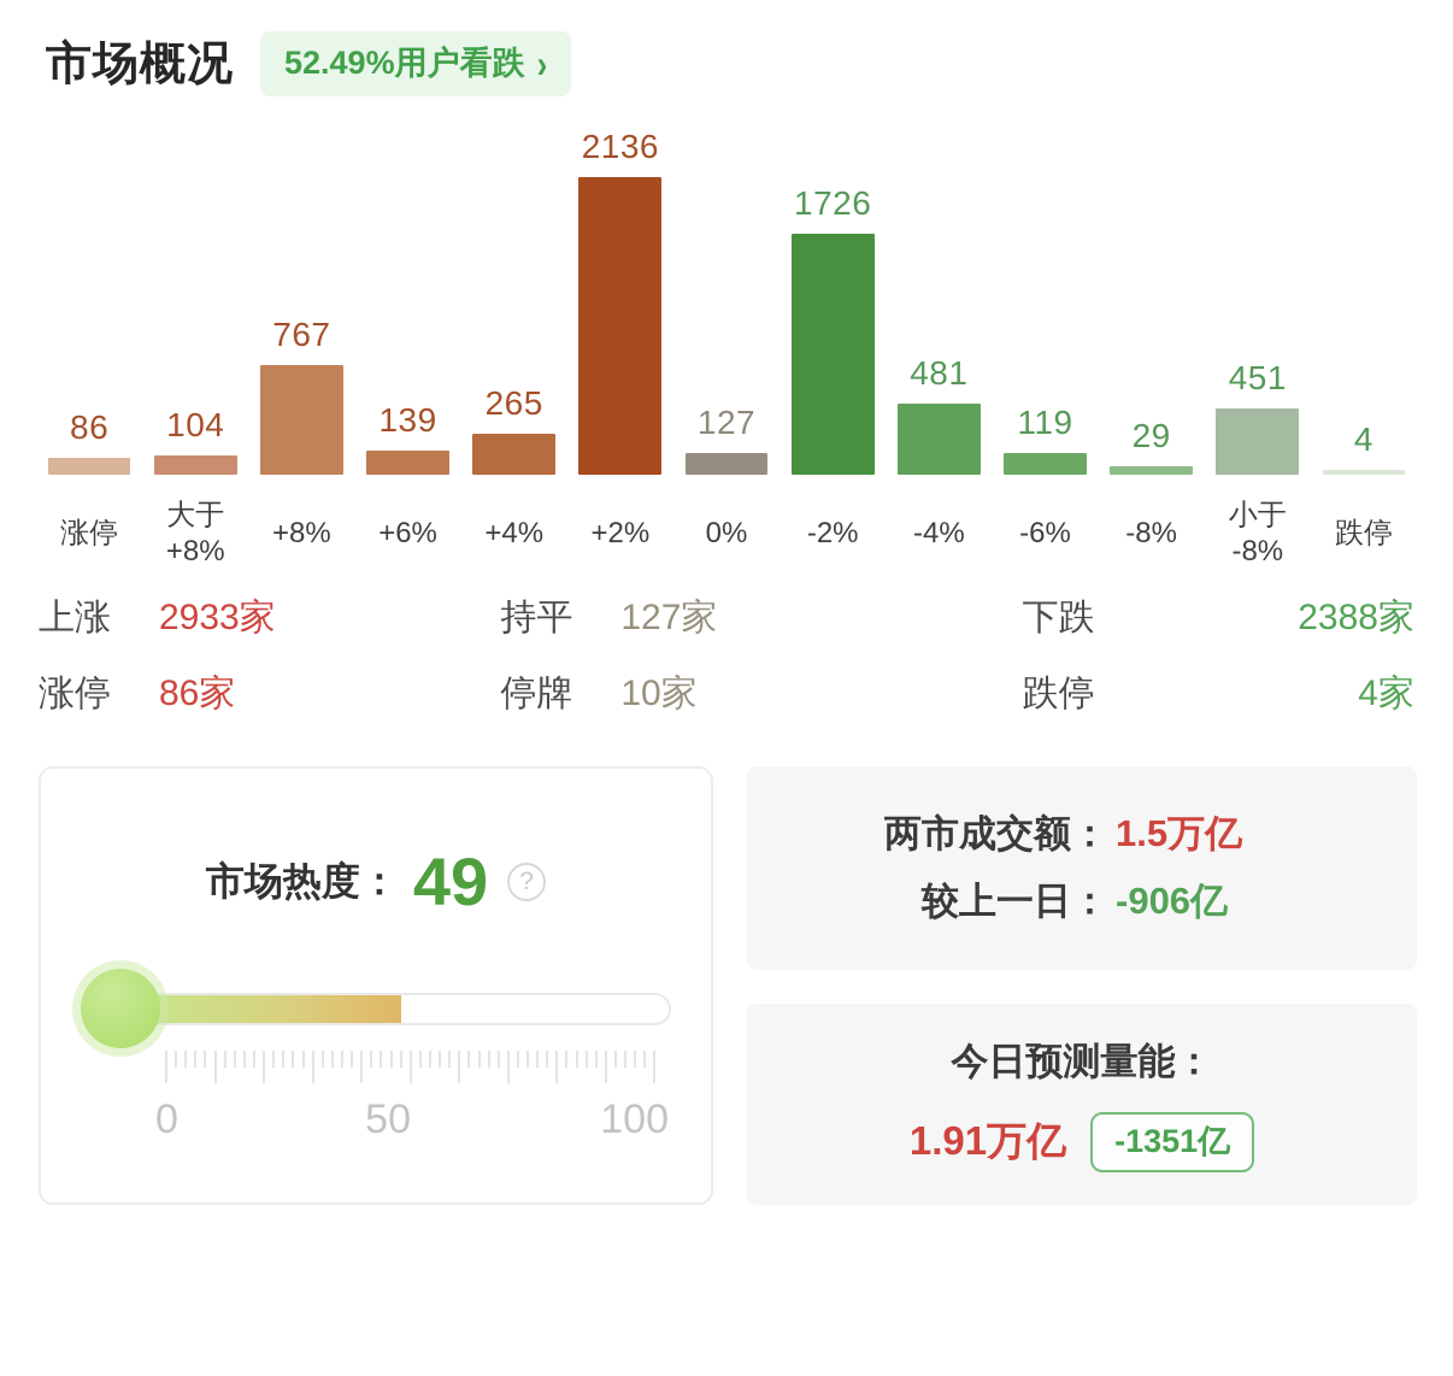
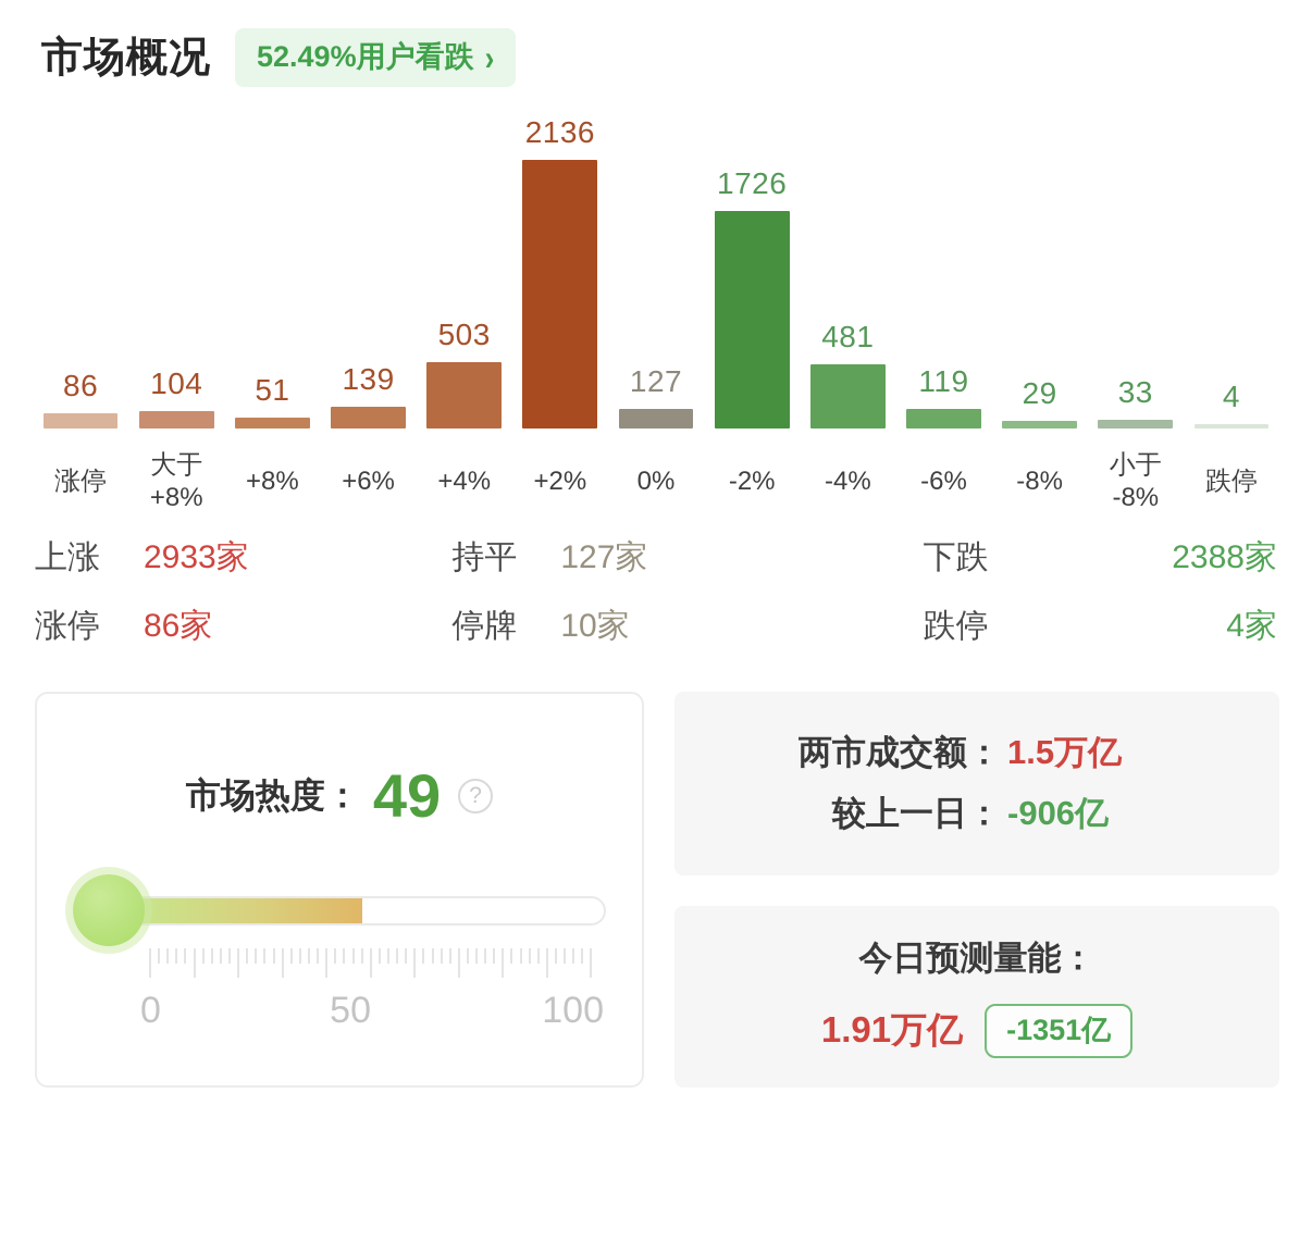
+8%: 767 -> 51
+4%: 265 -> 503
小于 -8%: 451 -> 33
